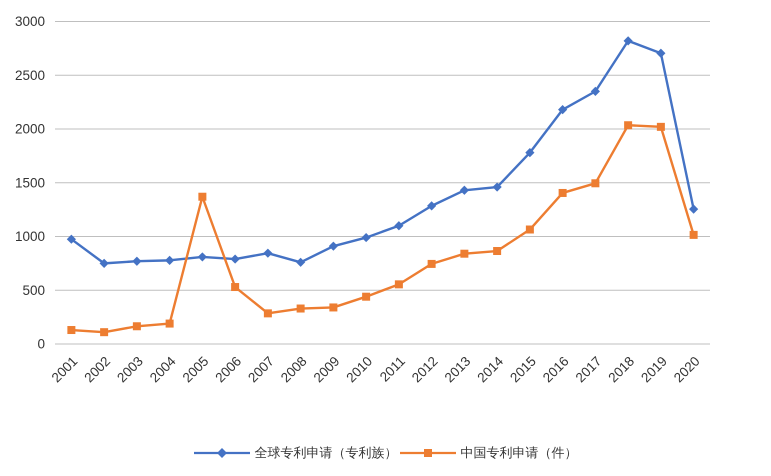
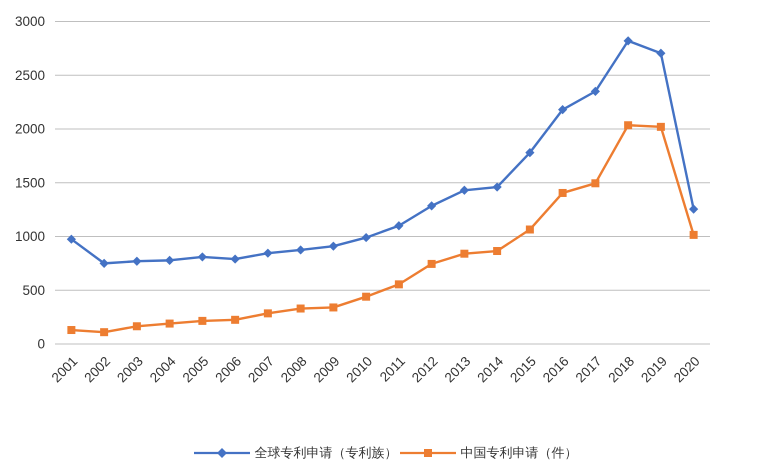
中国专利申请（件）/2005: 1370 -> 220
中国专利申请（件）/2006: 530 -> 220
全球专利申请（专利族）/2008: 760 -> 880
